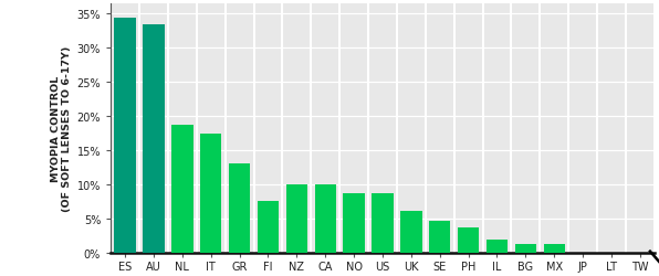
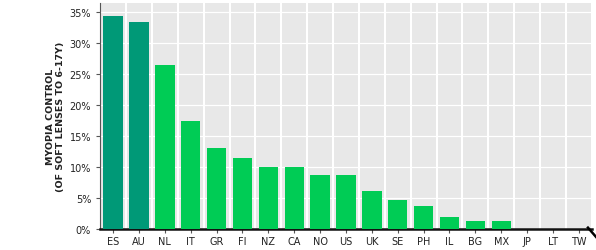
NL: 18.8% -> 26.5%
FI: 7.6% -> 11.5%
